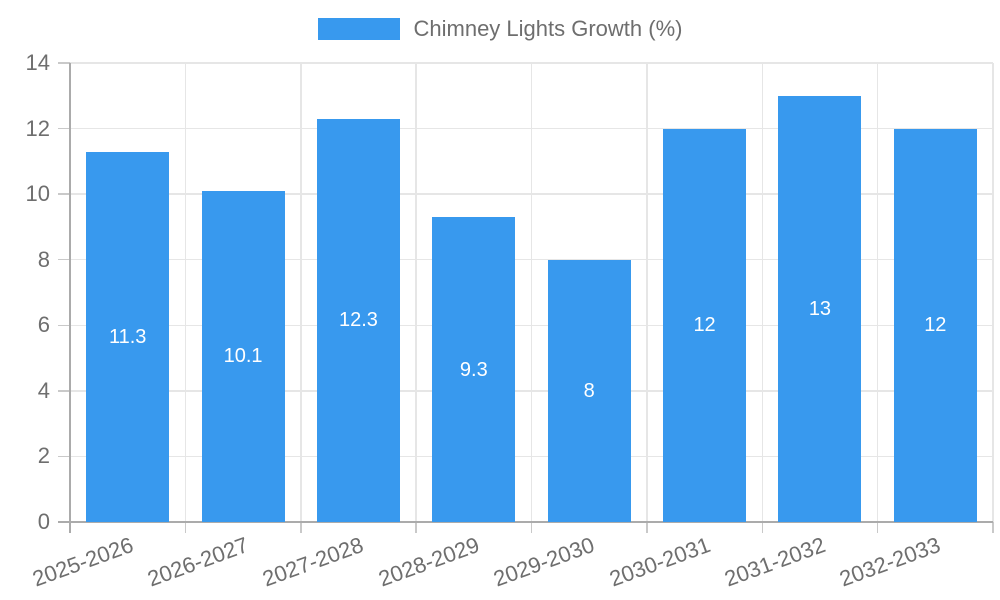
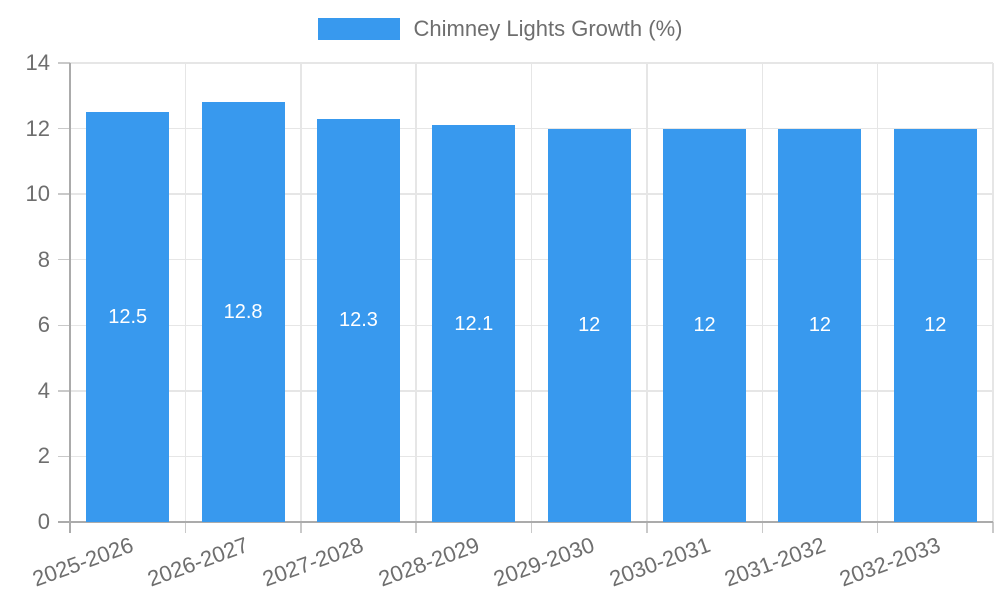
2025-2026: 11.3 -> 12.5
2026-2027: 10.1 -> 12.8
2028-2029: 9.3 -> 12.1
2029-2030: 8 -> 12
2031-2032: 13 -> 12
